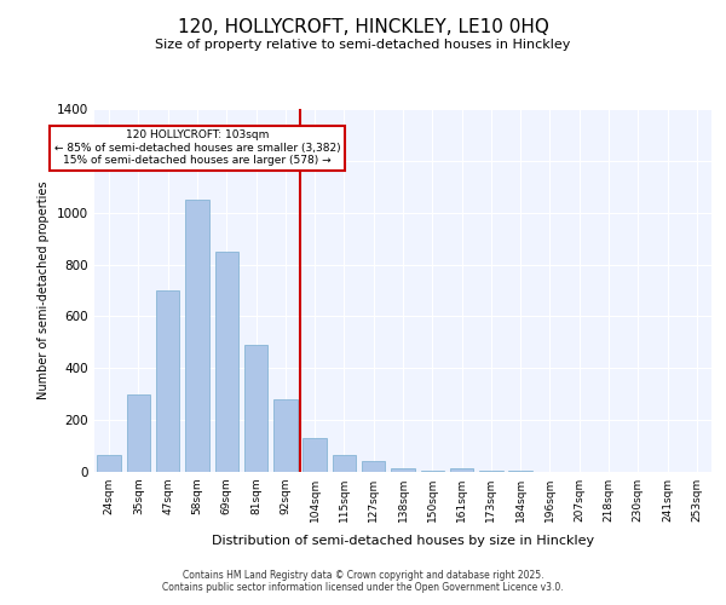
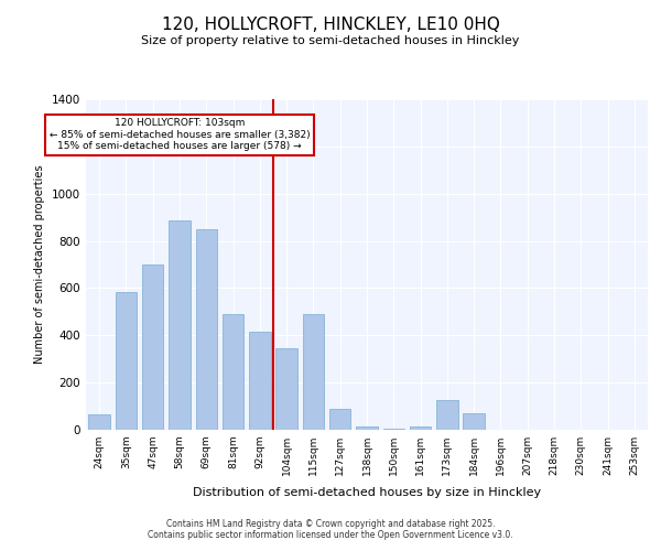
35sqm: 300 -> 585
58sqm: 1050 -> 885
92sqm: 280 -> 415
104sqm: 130 -> 345
115sqm: 65 -> 490
127sqm: 40 -> 90
173sqm: 5 -> 125
184sqm: 5 -> 70
